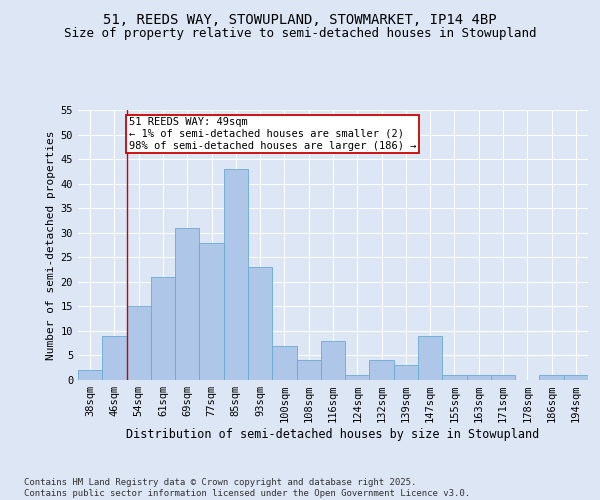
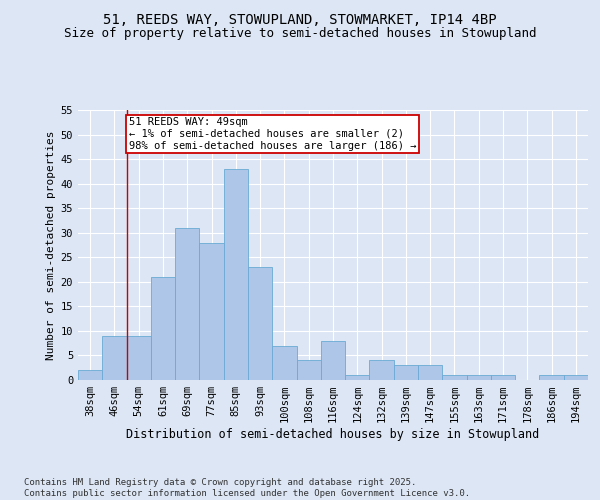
54sqm: 15 -> 9
147sqm: 9 -> 3
